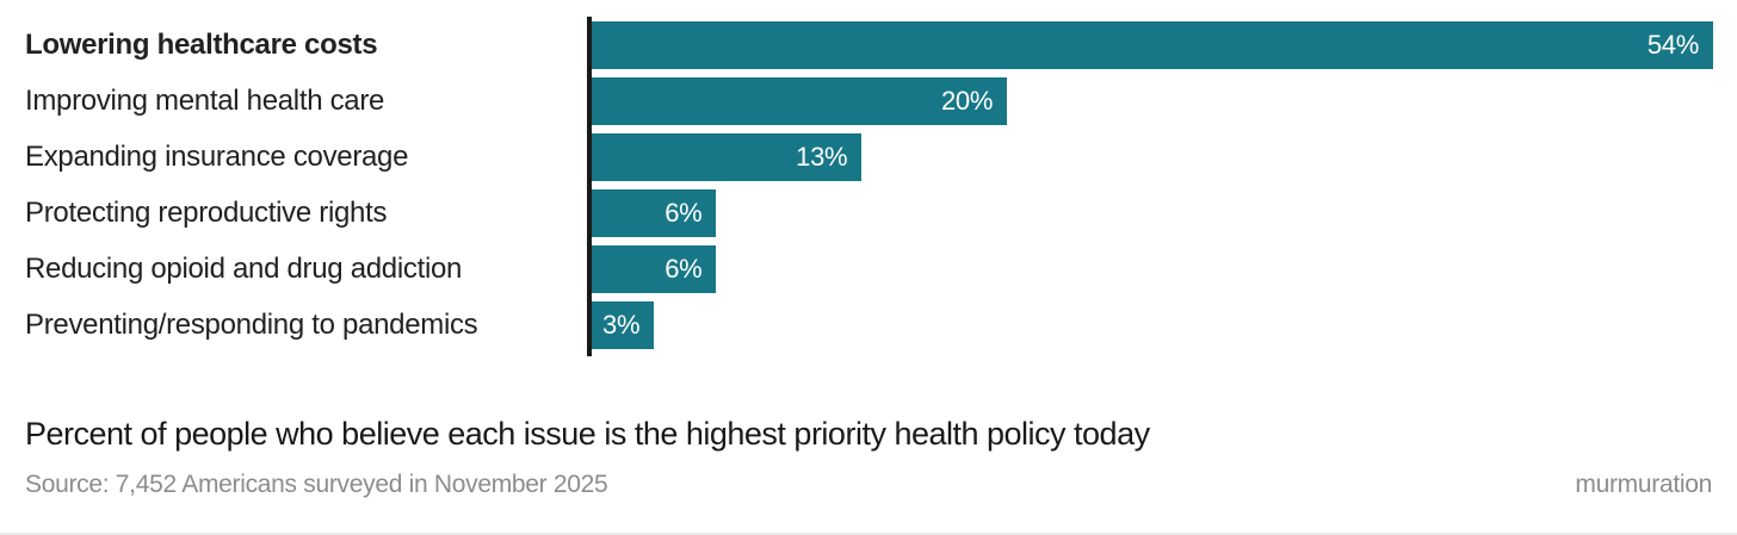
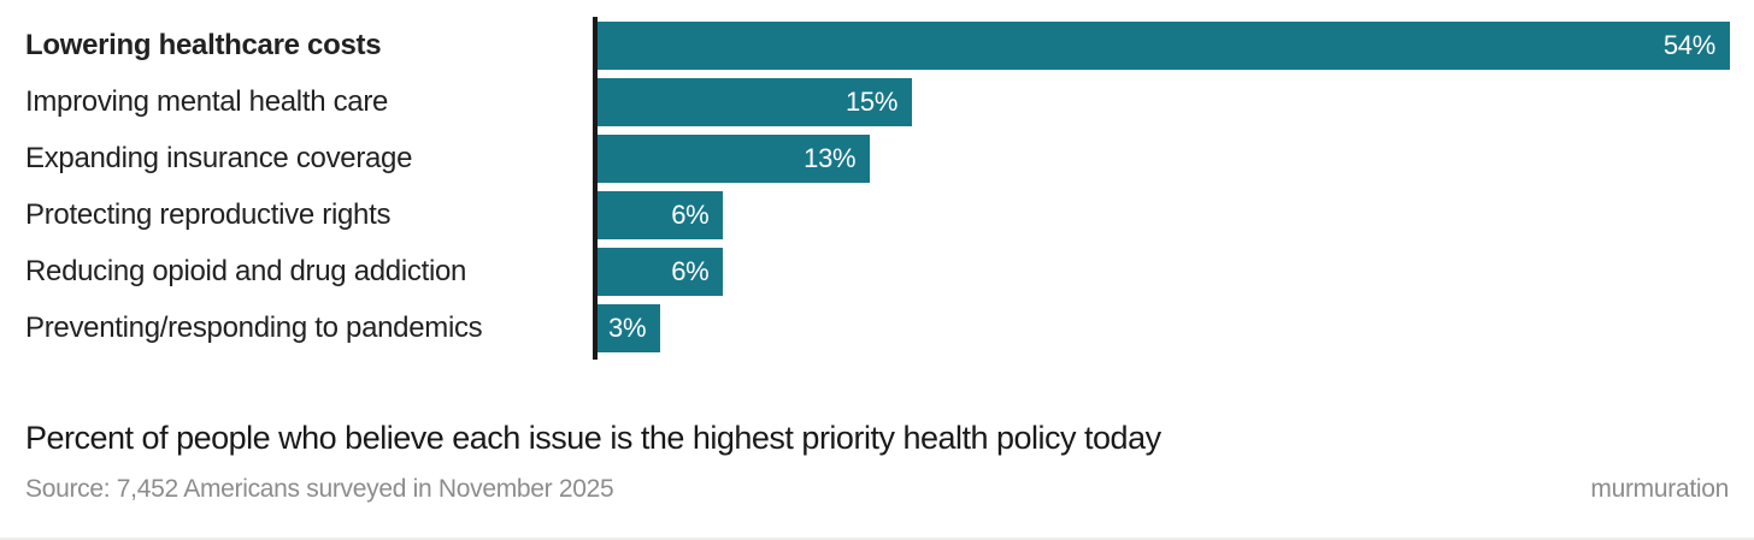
Improving mental health care: 20% -> 15%
